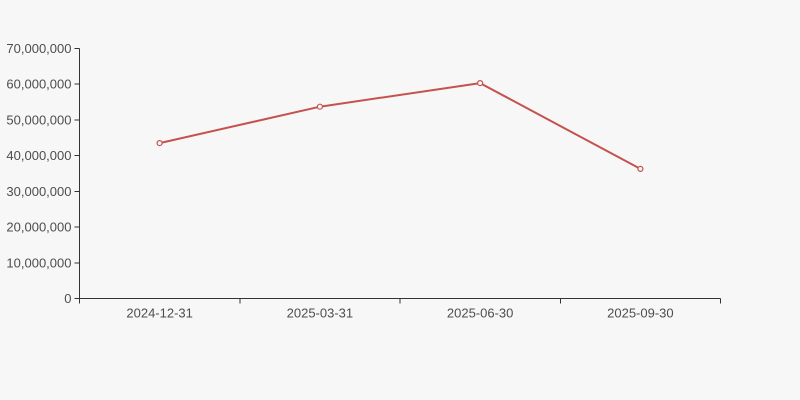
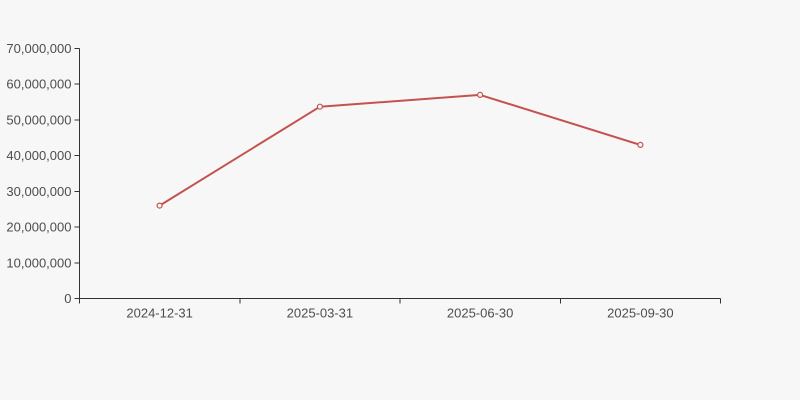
2024-12-31: 44000000 -> 26000000
2025-06-30: 60000000 -> 57000000
2025-09-30: 36000000 -> 43000000
